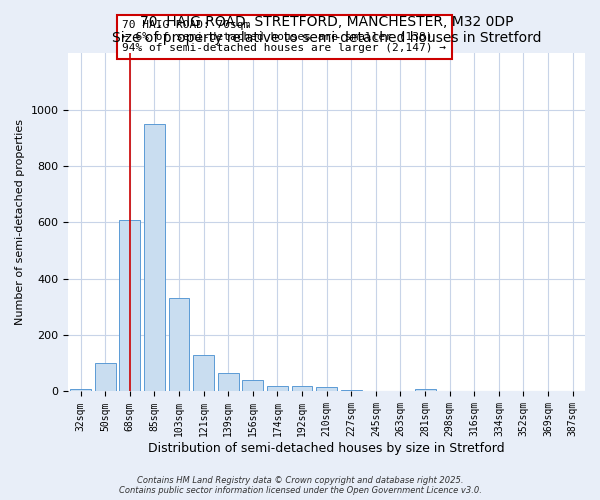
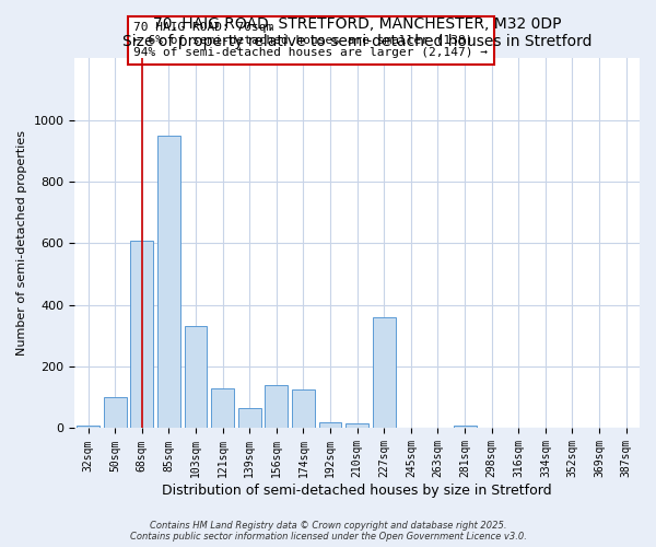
156sqm: 40 -> 140
174sqm: 20 -> 125
227sqm: 5 -> 360
